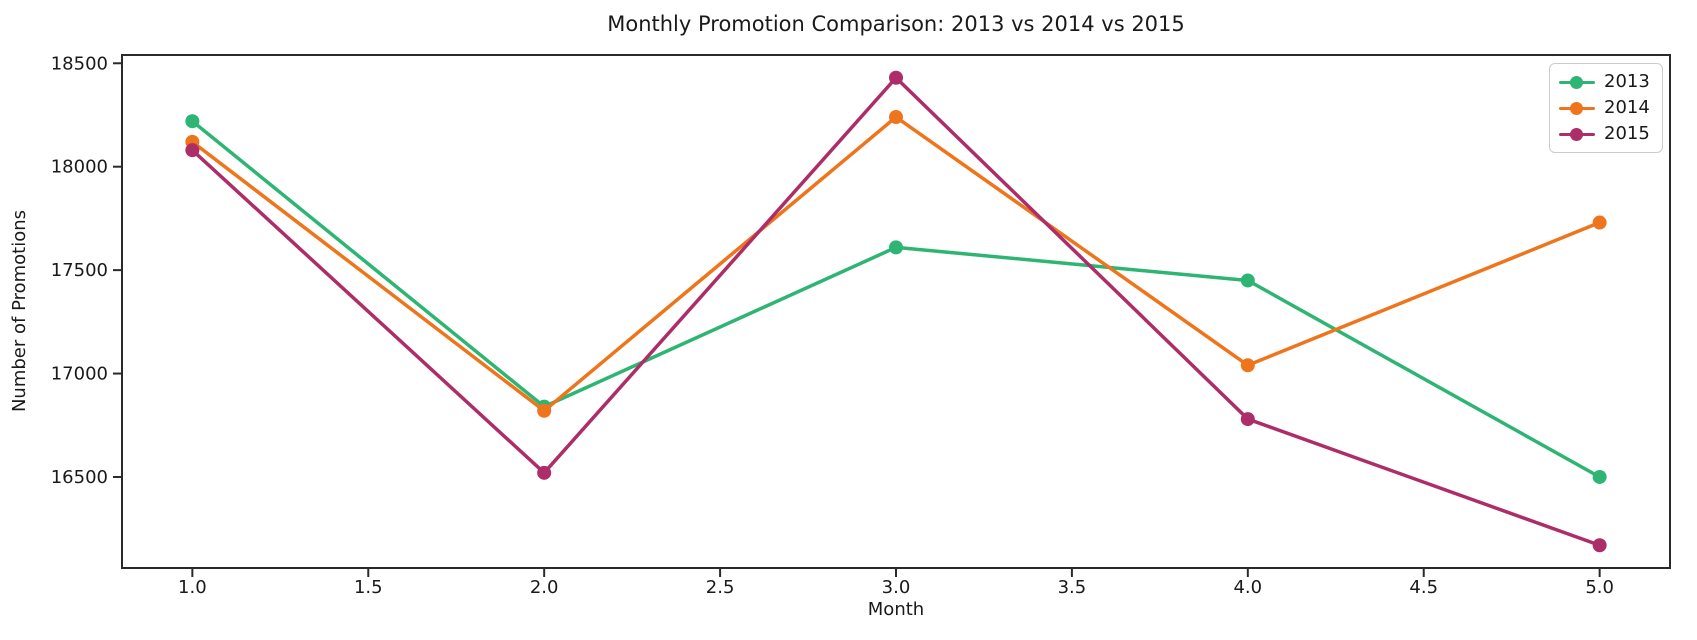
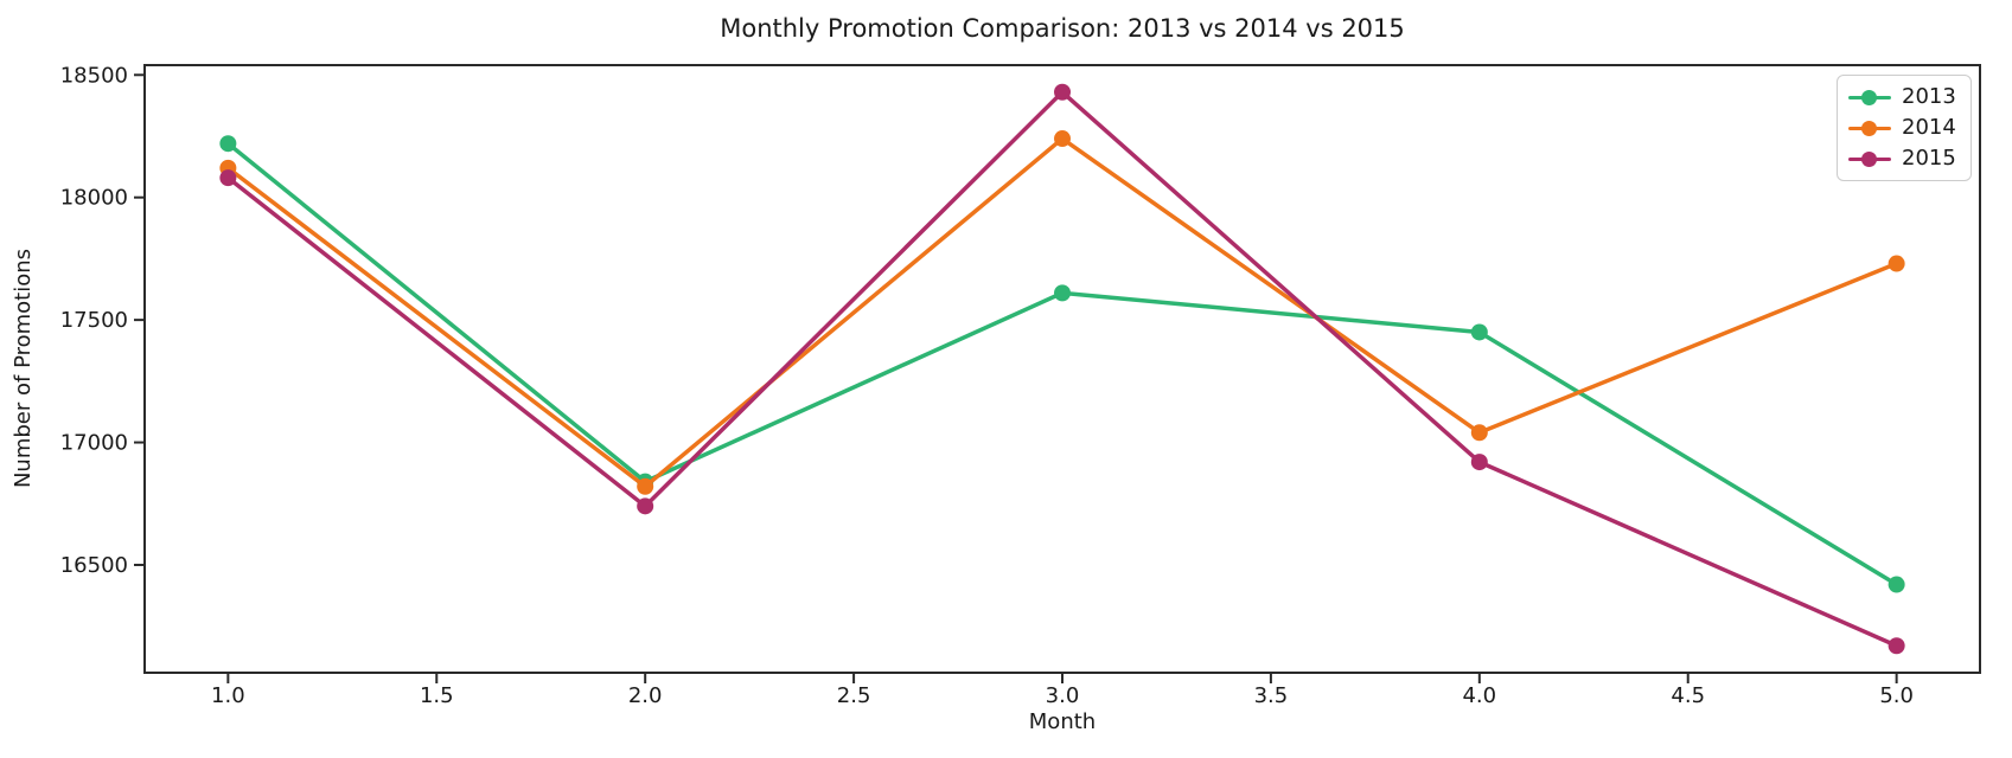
2015/2.0: 16520 -> 16740
2015/4.0: 16780 -> 16920
2013/5.0: 16500 -> 16420
